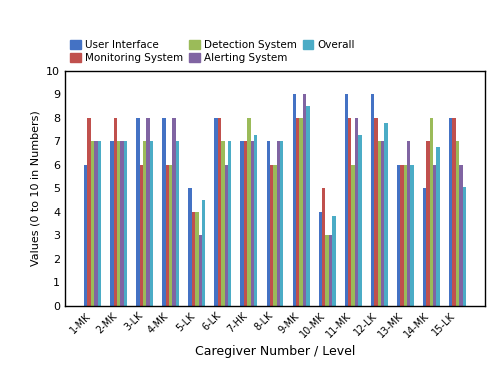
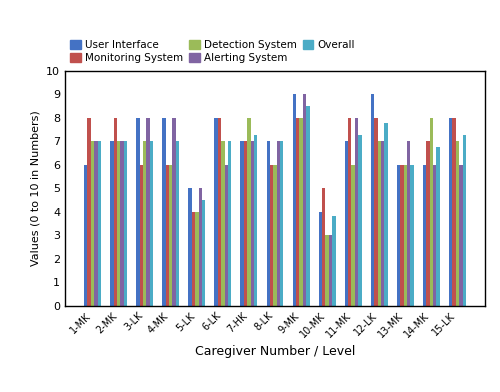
Alerting System/5-LK: 3 -> 5
User Interface/11-MK: 9 -> 7
User Interface/14-MK: 5 -> 6
Overall/15-LK: 5.05 -> 7.25
